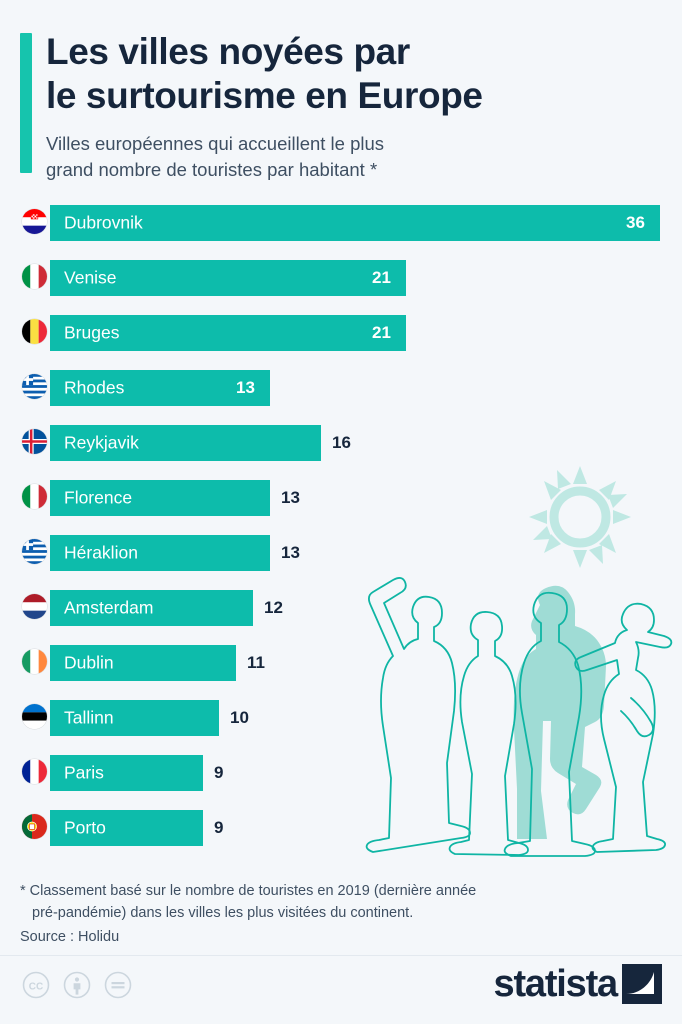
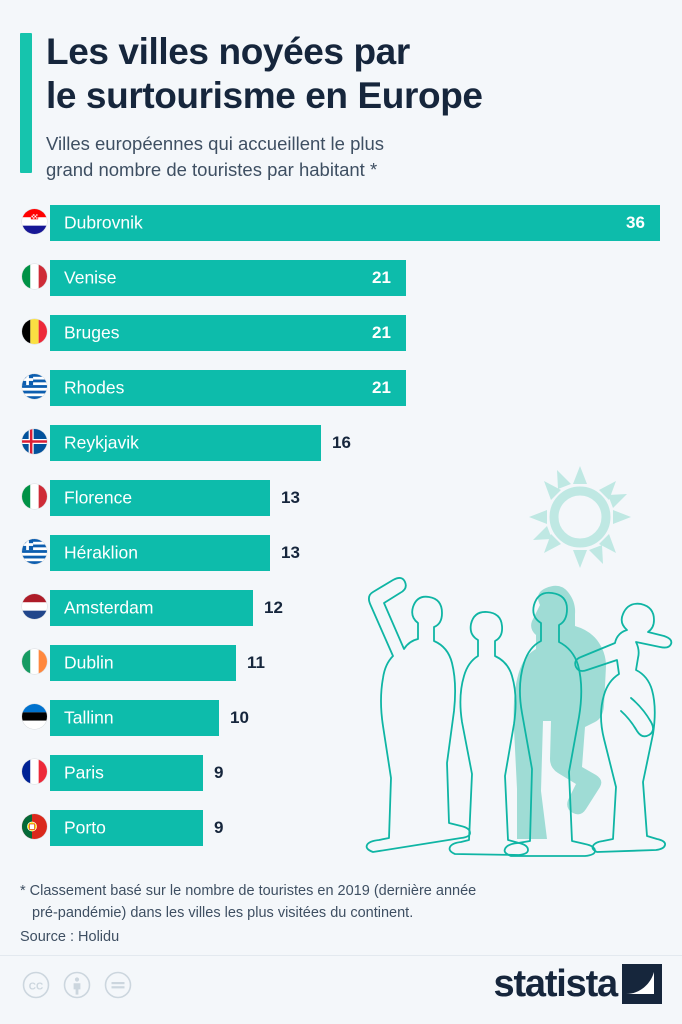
Rhodes: 13 -> 21
